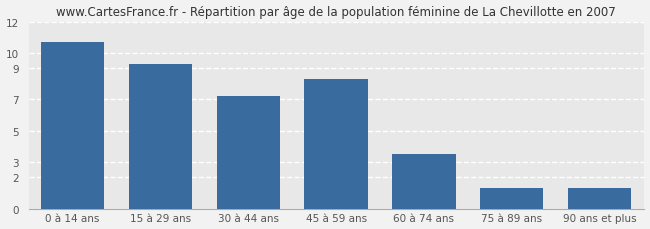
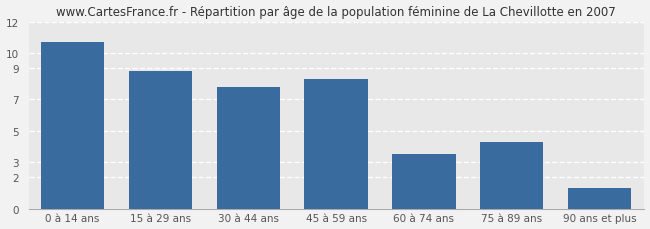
15 à 29 ans: 9.3 -> 8.8
30 à 44 ans: 7.2 -> 7.8
75 à 89 ans: 1.3 -> 4.3
